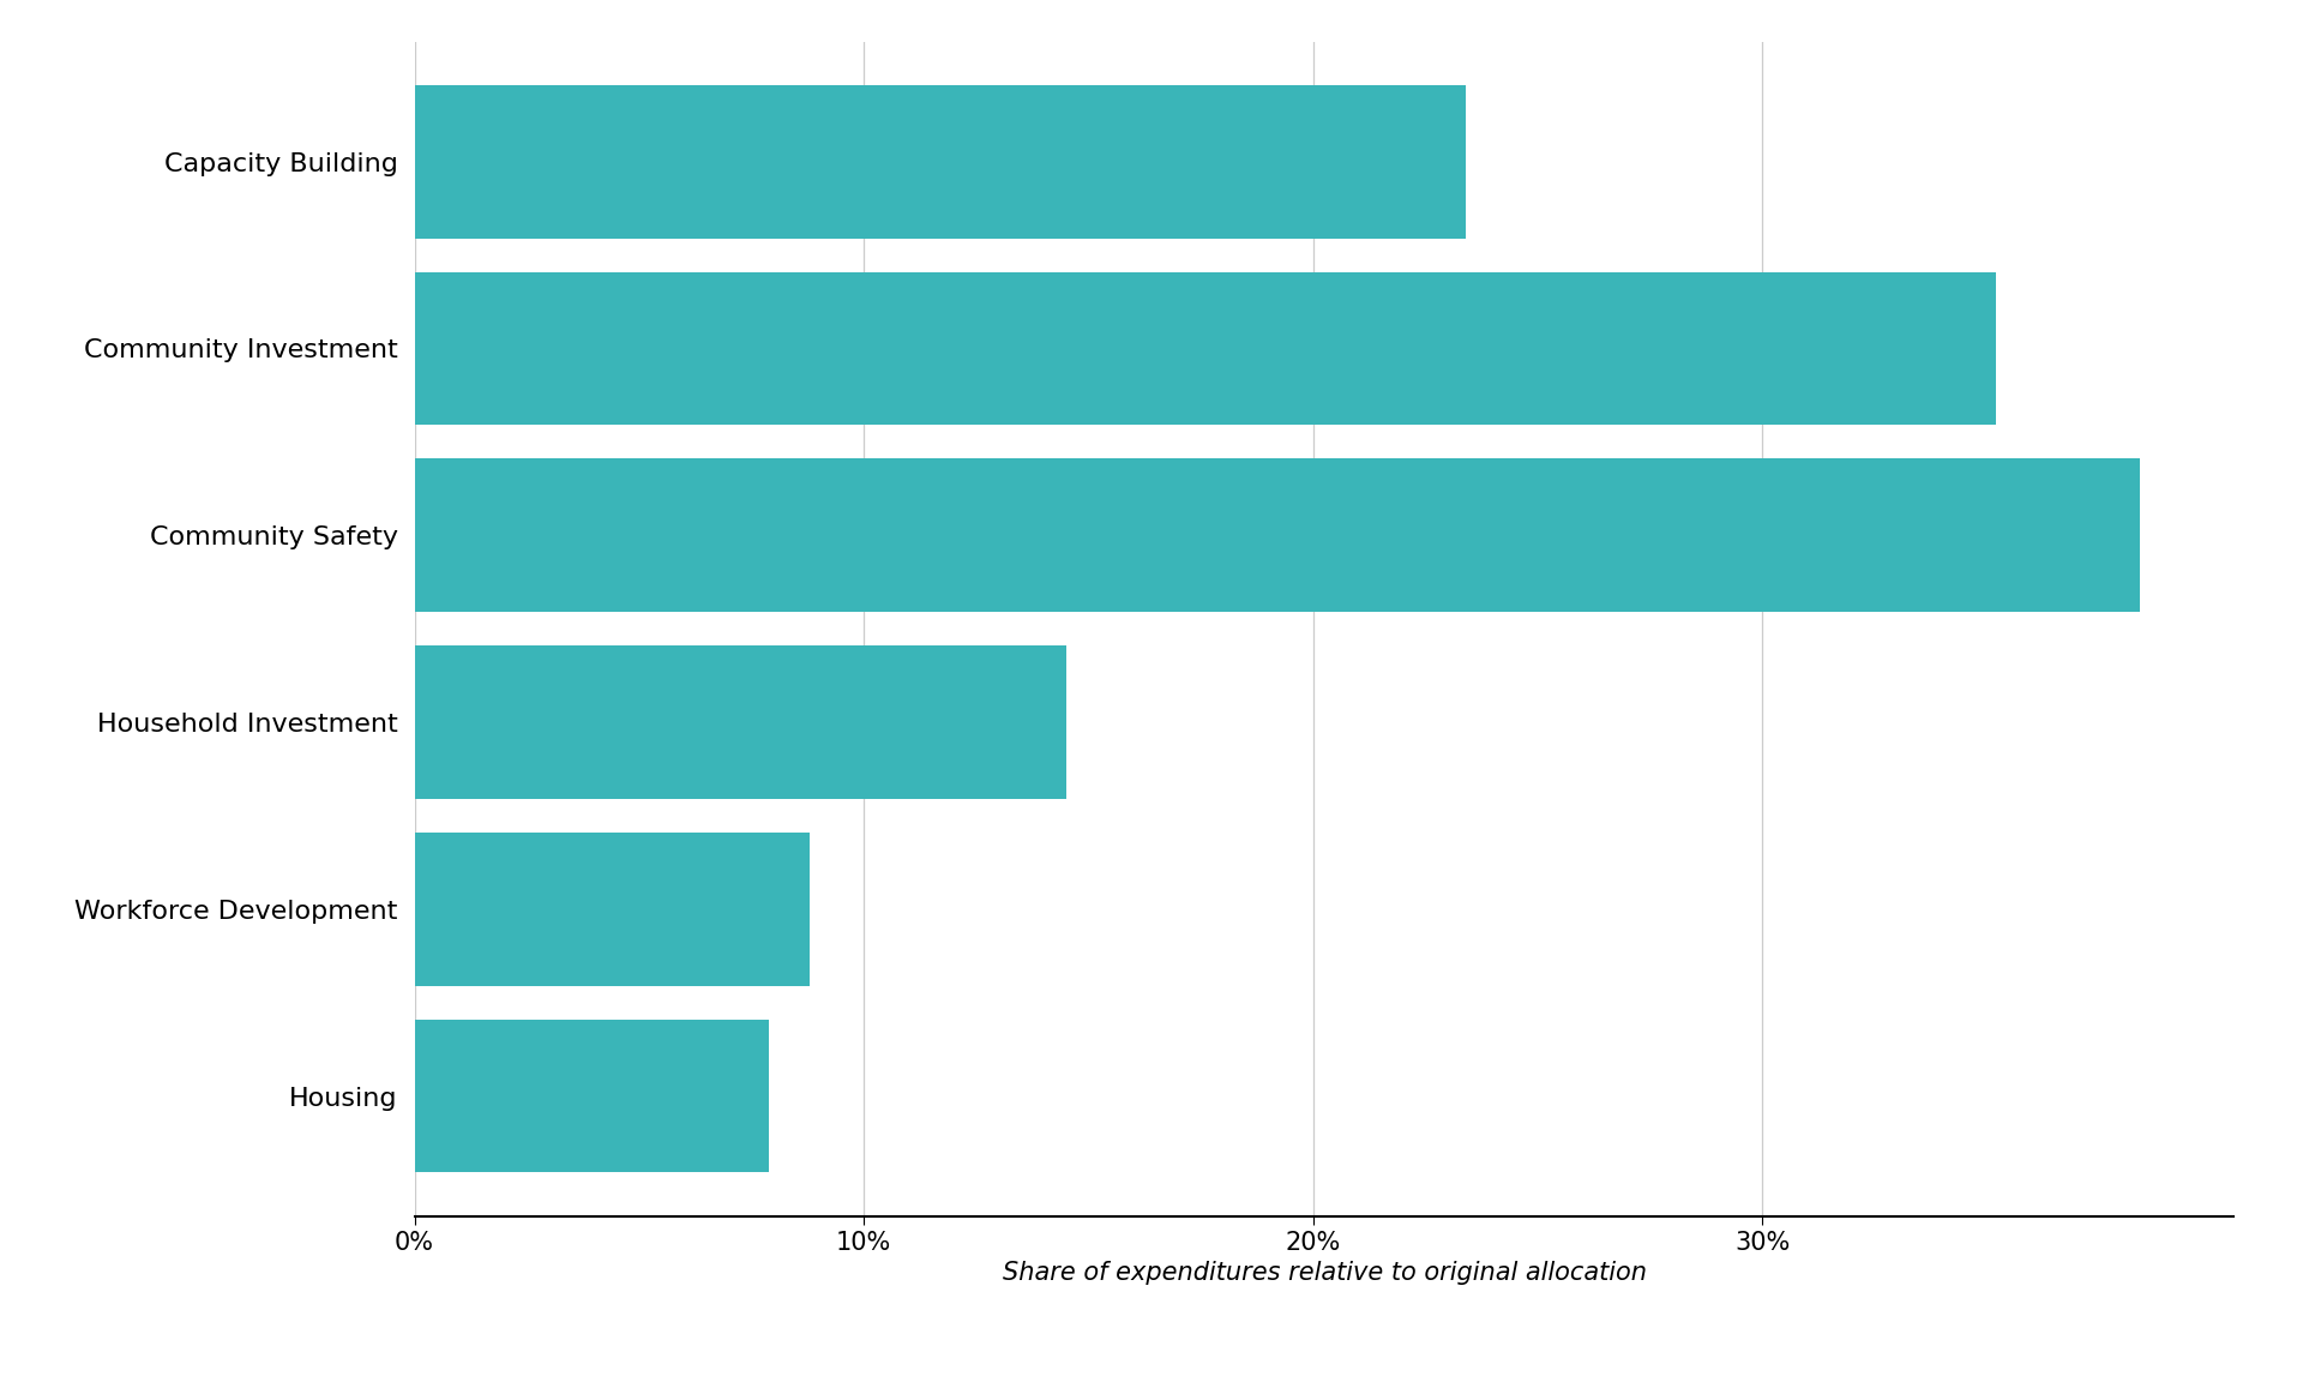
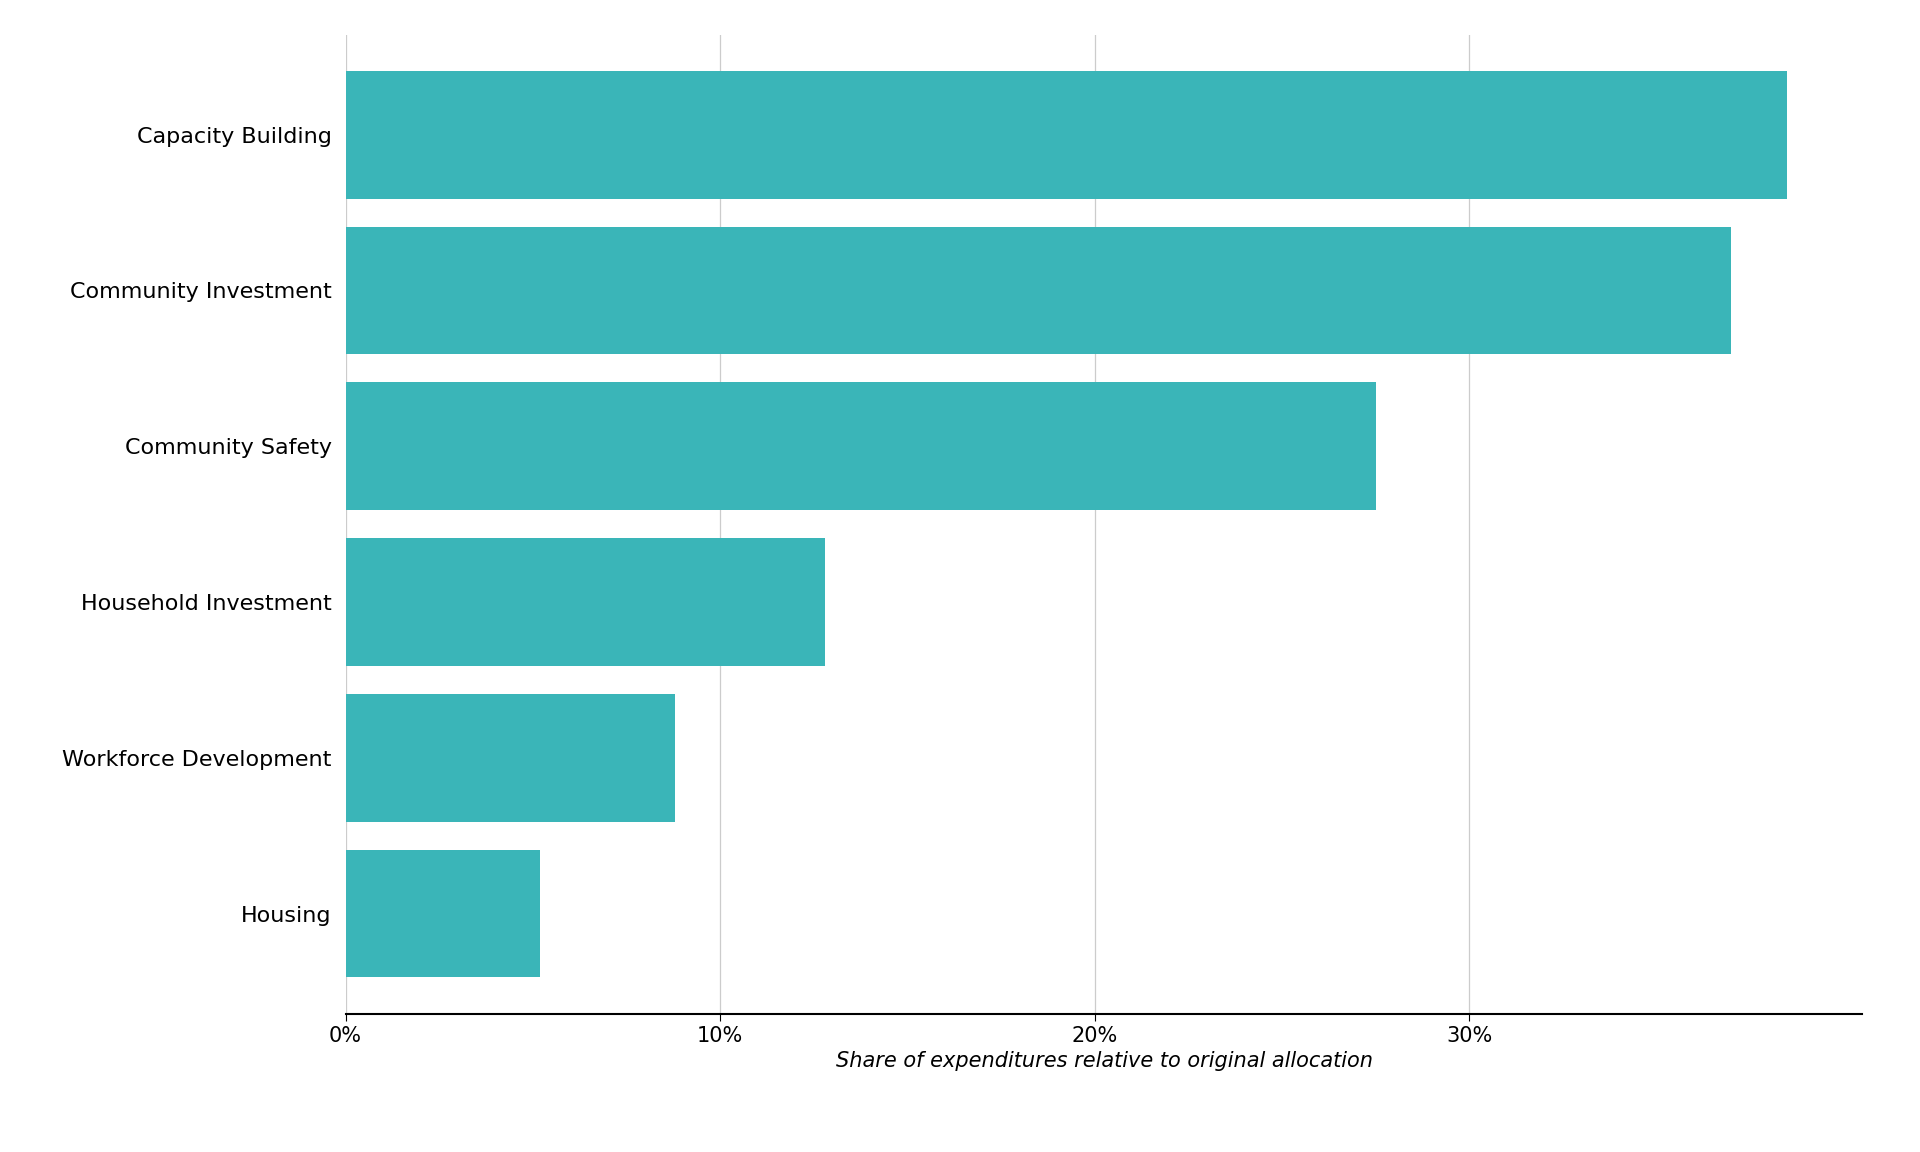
Capacity Building: 23.4% -> 38.5%
Community Investment: 35.2% -> 37.0%
Community Safety: 38.4% -> 27.5%
Household Investment: 14.5% -> 12.8%
Housing: 7.9% -> 5.2%
